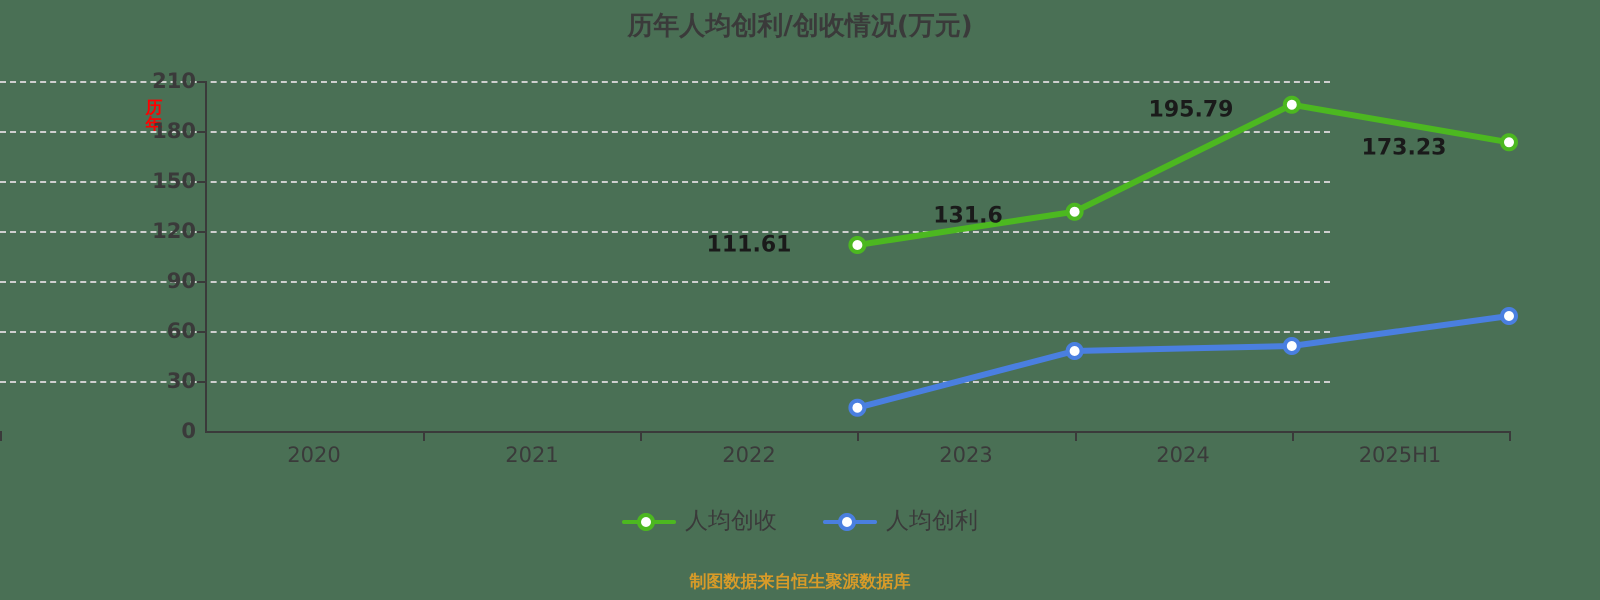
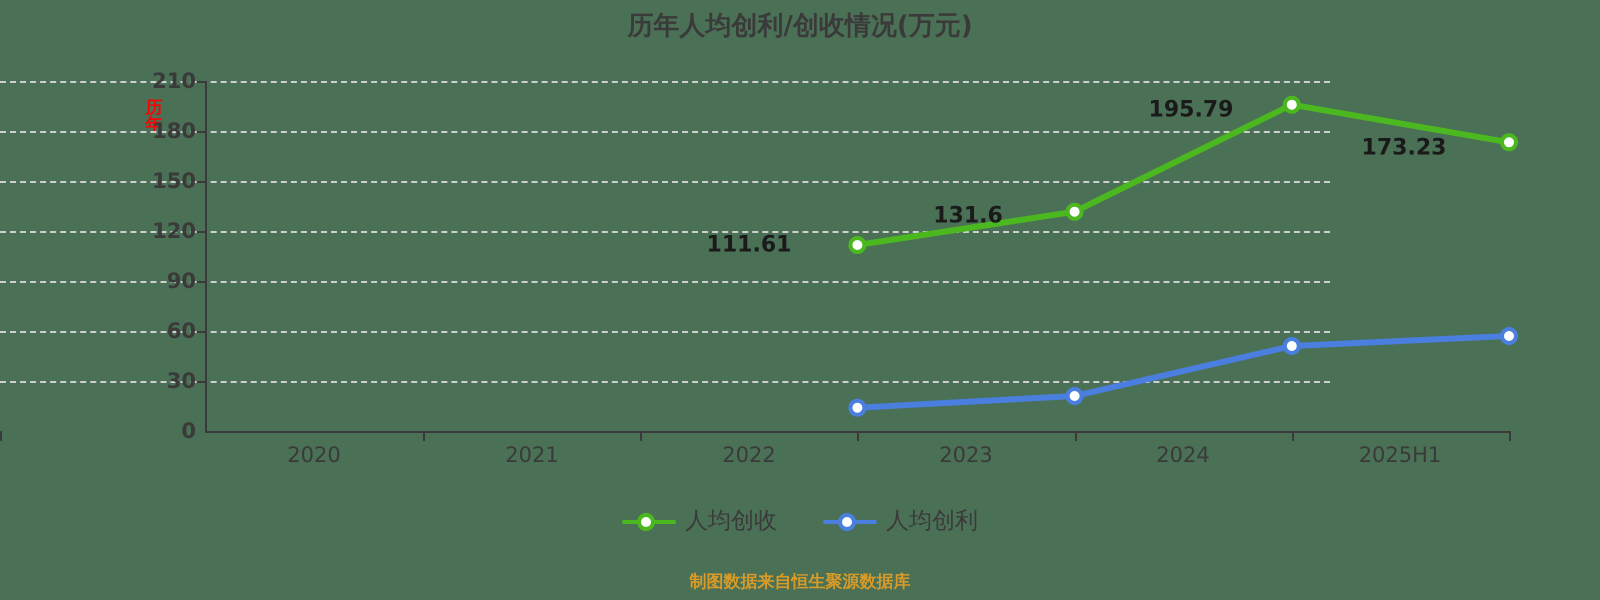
人均创利/2023: 48 -> 21
人均创利/2025H1: 69 -> 57
